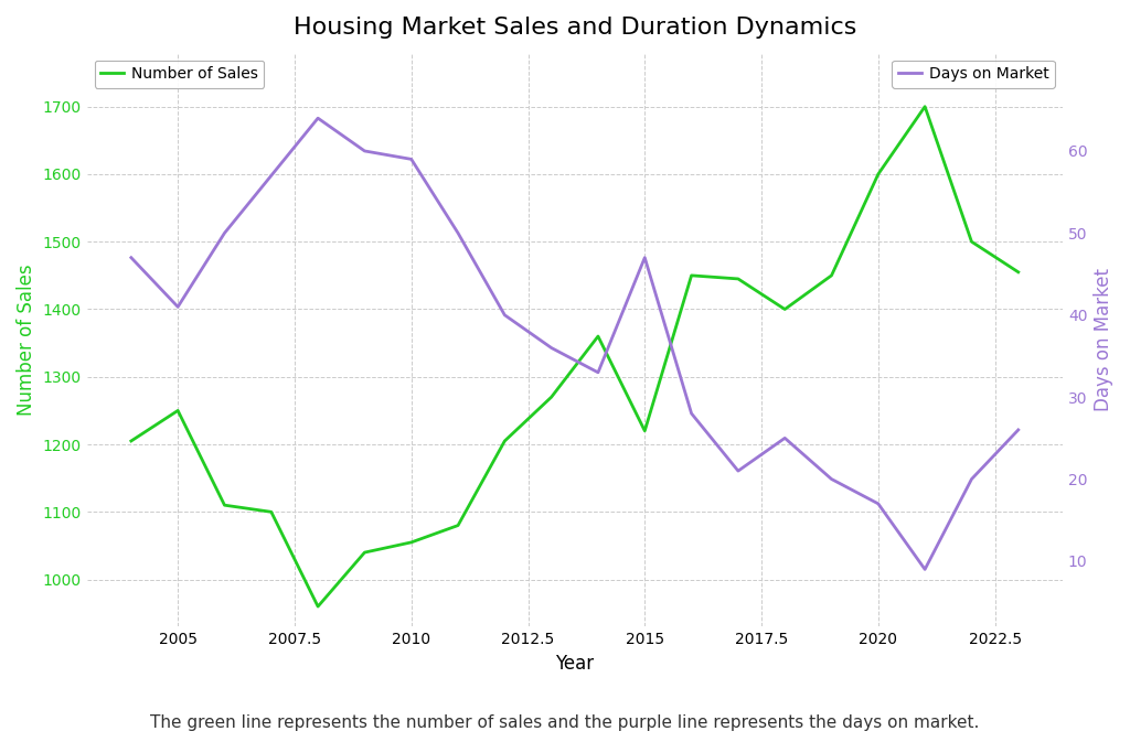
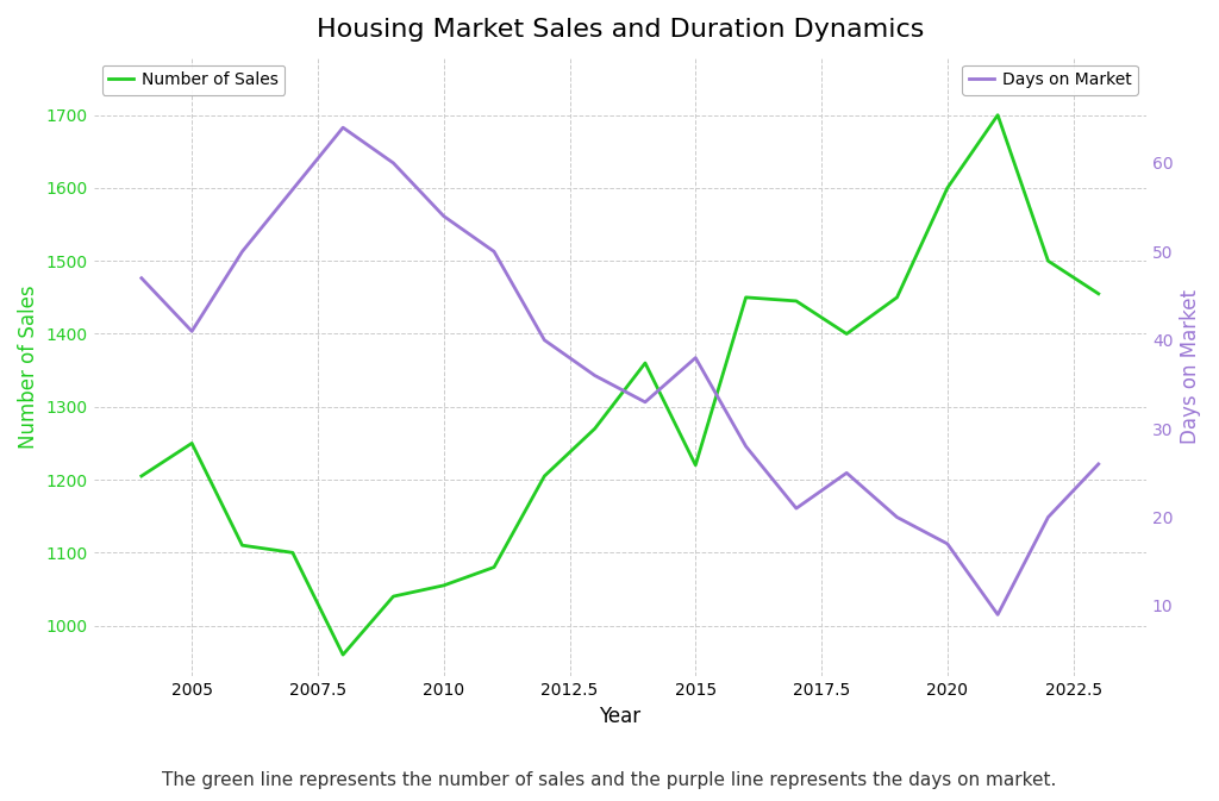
Days on Market/2010: 59 -> 54
Days on Market/2015: 47 -> 38
